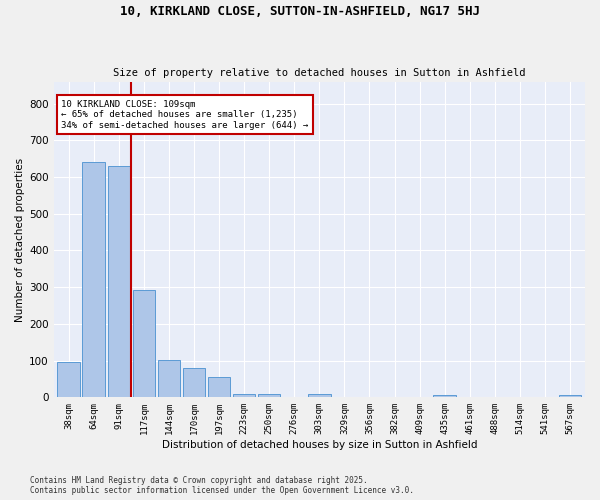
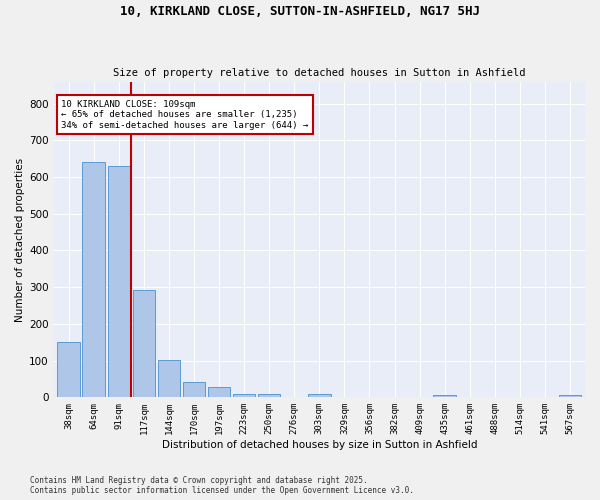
38sqm: 95 -> 150
170sqm: 80 -> 41
197sqm: 55 -> 28
